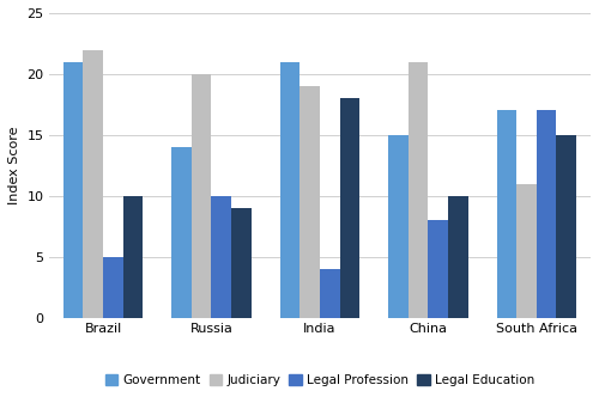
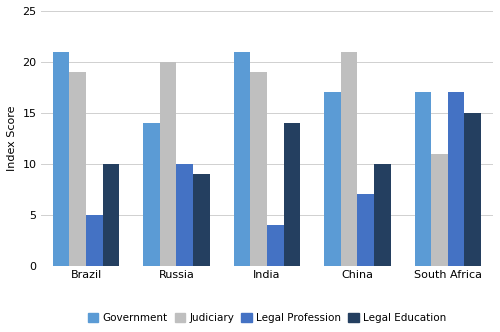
Judiciary/Brazil: 22 -> 19
Legal Education/India: 18 -> 14
Government/China: 15 -> 17
Legal Profession/China: 8 -> 7
